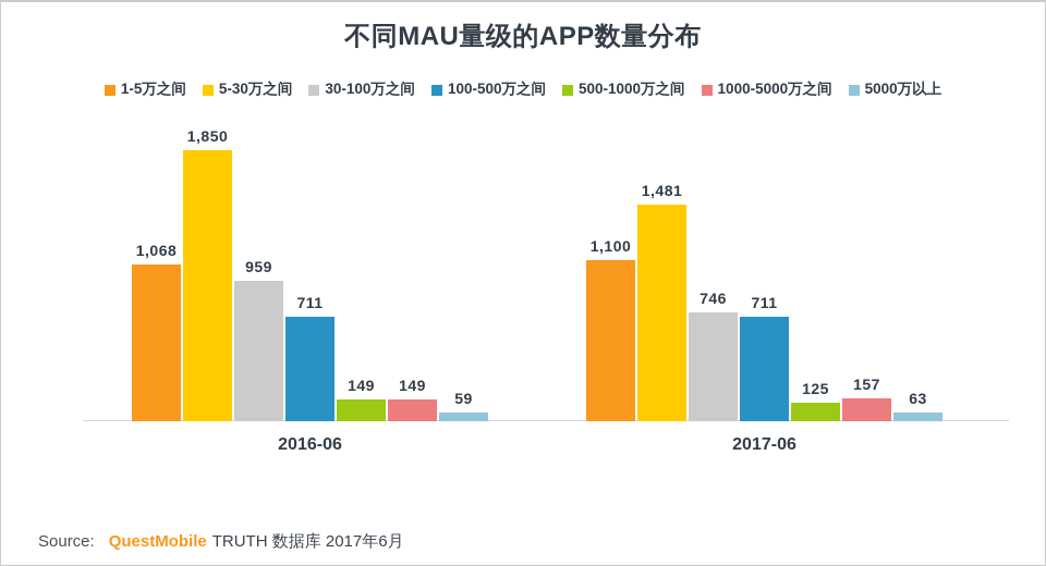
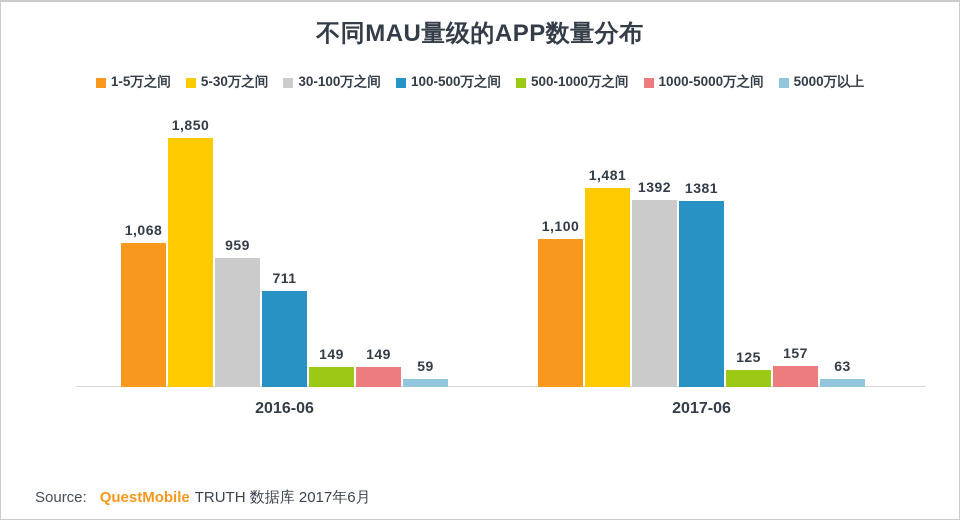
30-100万之间/2017-06: 746 -> 1392
100-500万之间/2017-06: 711 -> 1381
